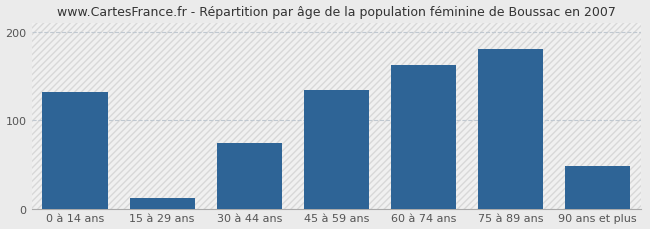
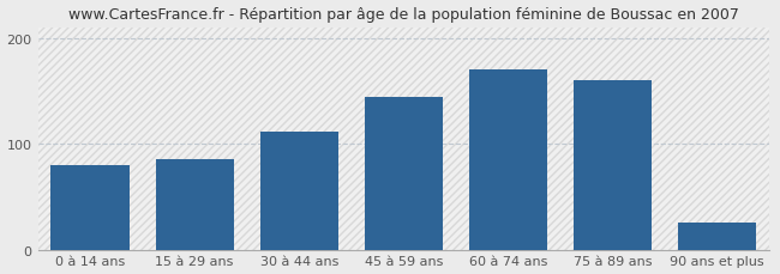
0 à 14 ans: 132 -> 80
15 à 29 ans: 12 -> 86
30 à 44 ans: 74 -> 112
45 à 59 ans: 134 -> 144
60 à 74 ans: 162 -> 170
75 à 89 ans: 180 -> 160
90 ans et plus: 48 -> 26
